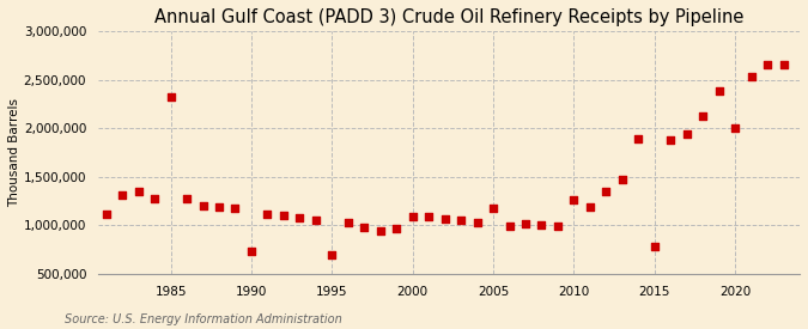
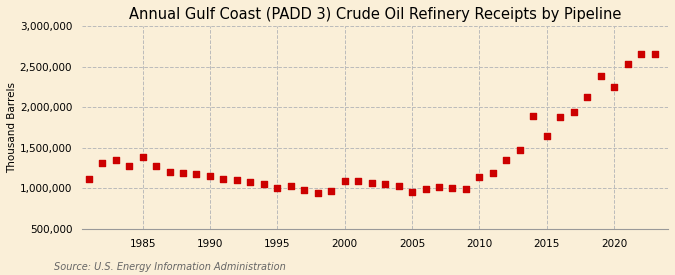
1985: 2,320,000 -> 1,390,000
1990: 740,000 -> 1,160,000
1995: 700,000 -> 1,010,000
2005: 1,180,000 -> 960,000
2010: 1,260,000 -> 1,140,000
2015: 780,000 -> 1,650,000
2020: 2,000,000 -> 2,250,000
